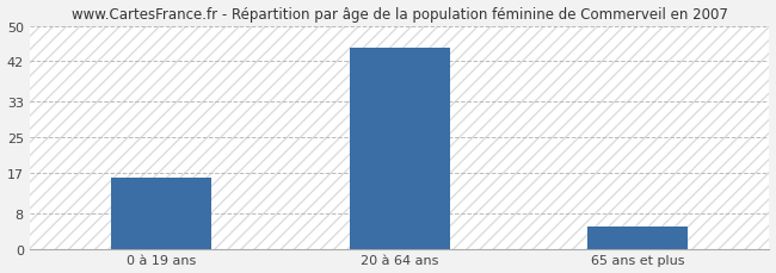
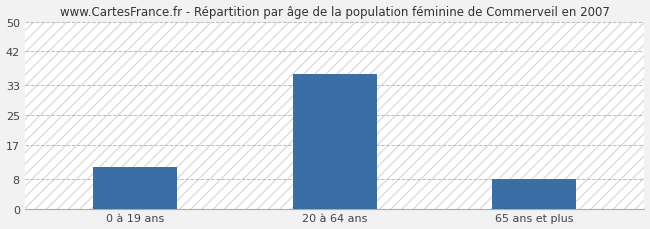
0 à 19 ans: 16 -> 11
20 à 64 ans: 45 -> 36
65 ans et plus: 5 -> 8
